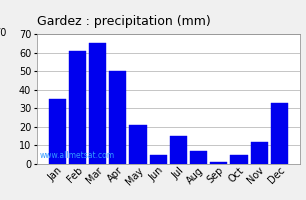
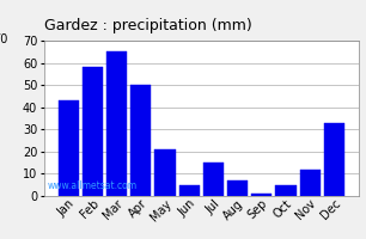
Jan: 35 -> 43
Feb: 61 -> 58
